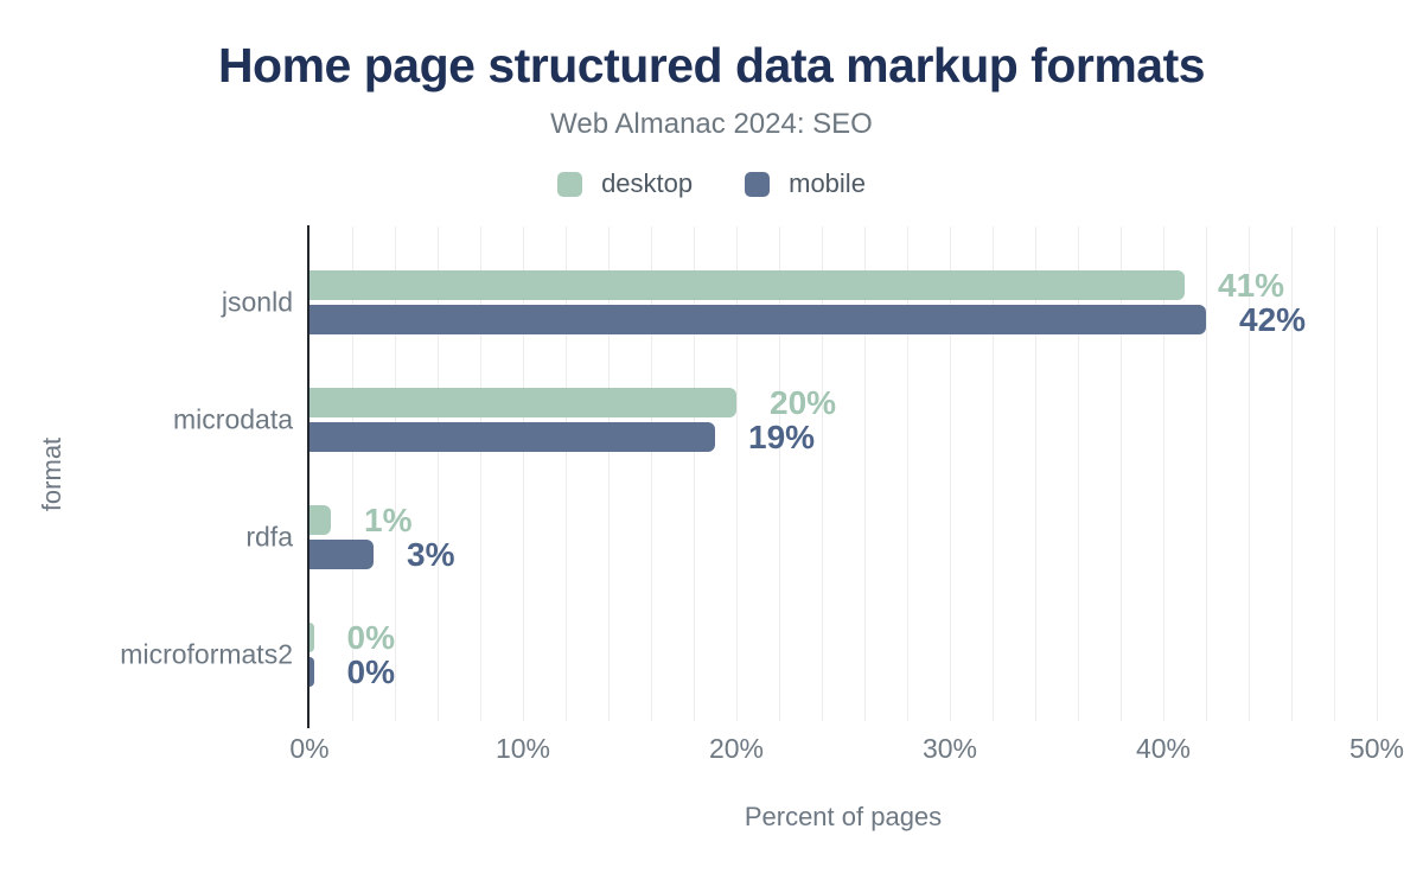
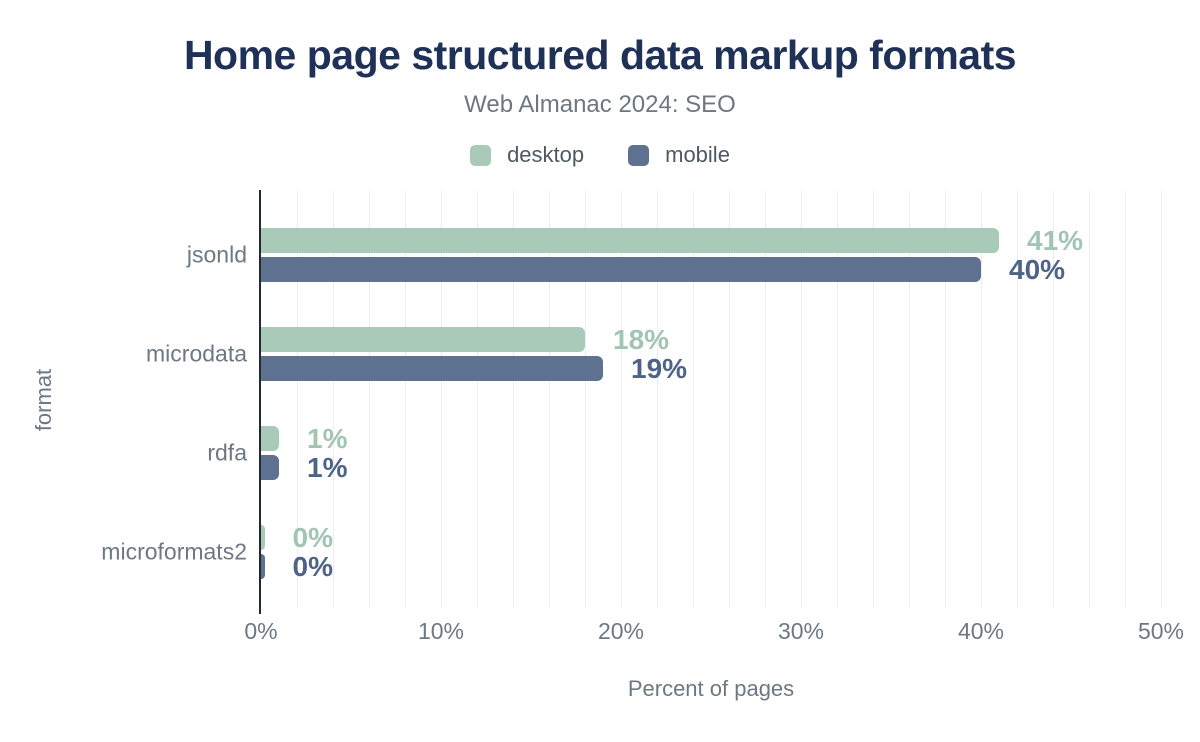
mobile/jsonld: 42% -> 40%
desktop/microdata: 20% -> 18%
mobile/rdfa: 3% -> 1%
